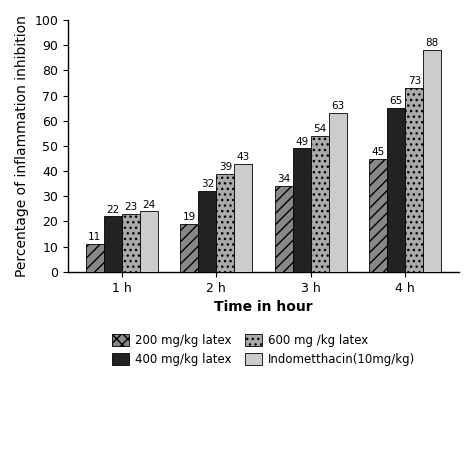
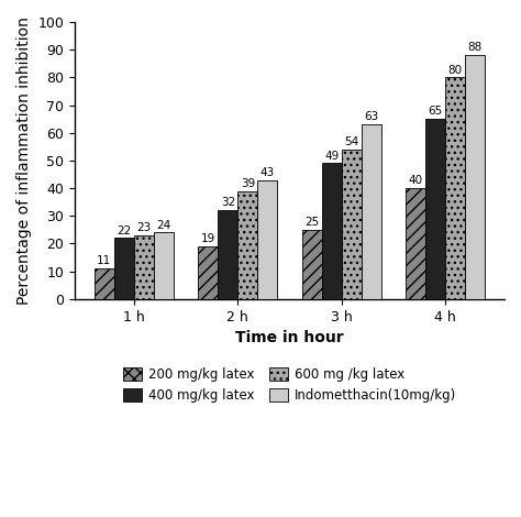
200 mg/kg latex/3 h: 34 -> 25
200 mg/kg latex/4 h: 45 -> 40
600 mg /kg latex/4 h: 73 -> 80
